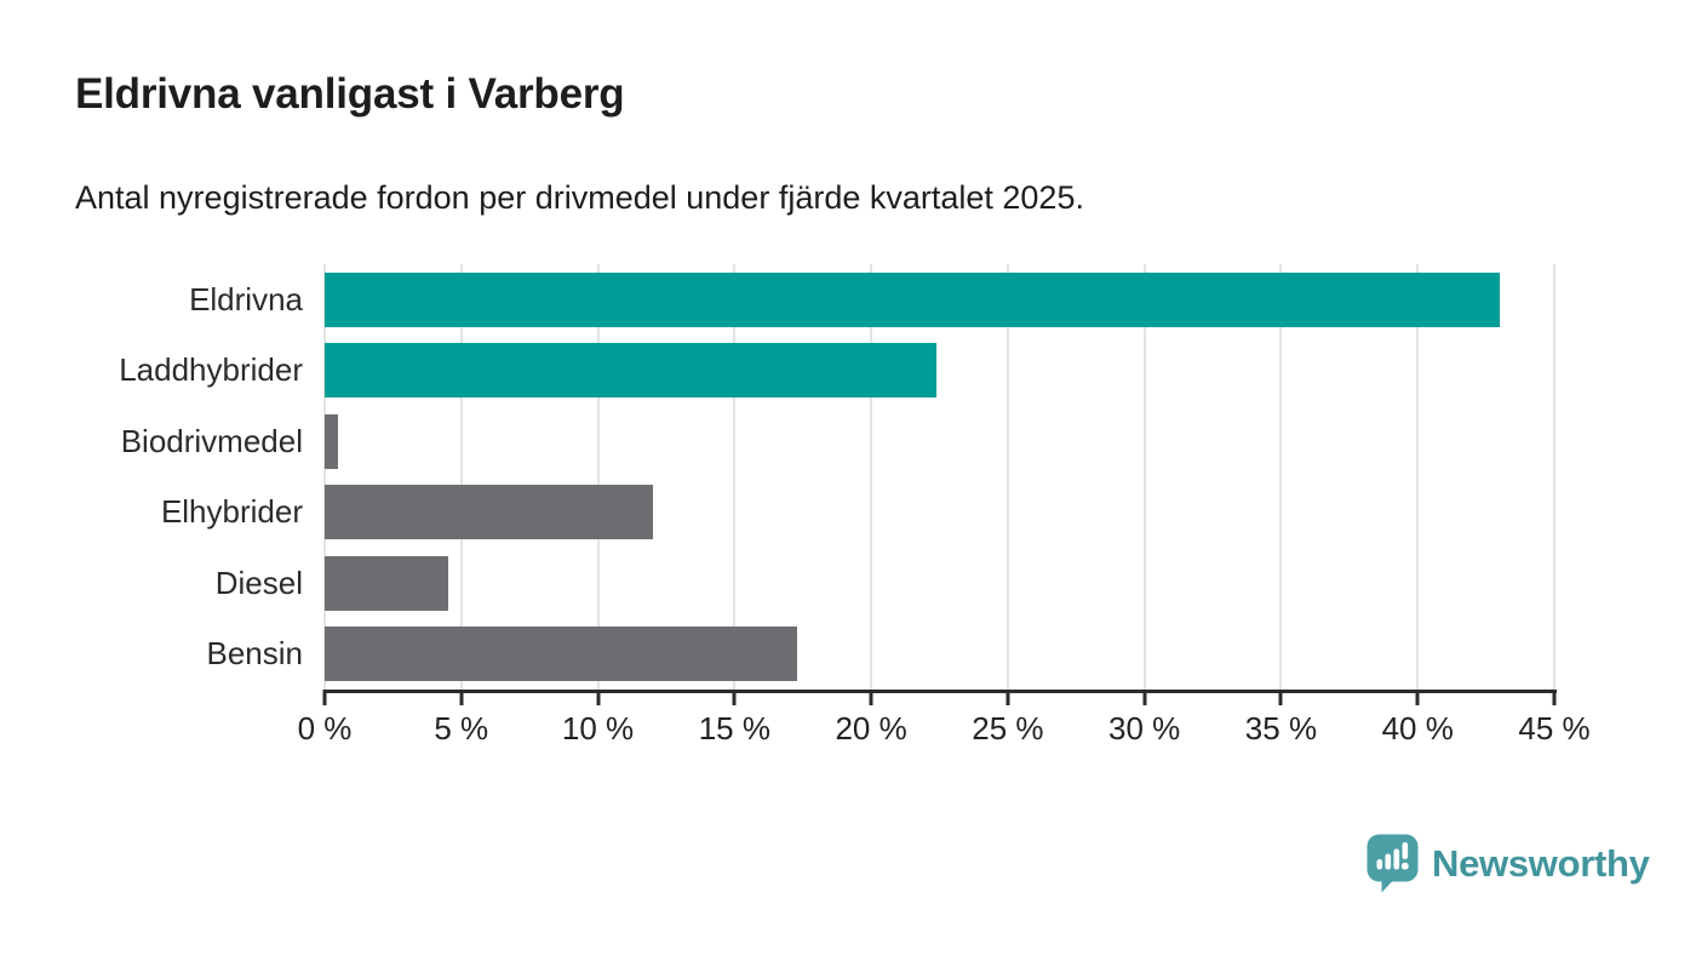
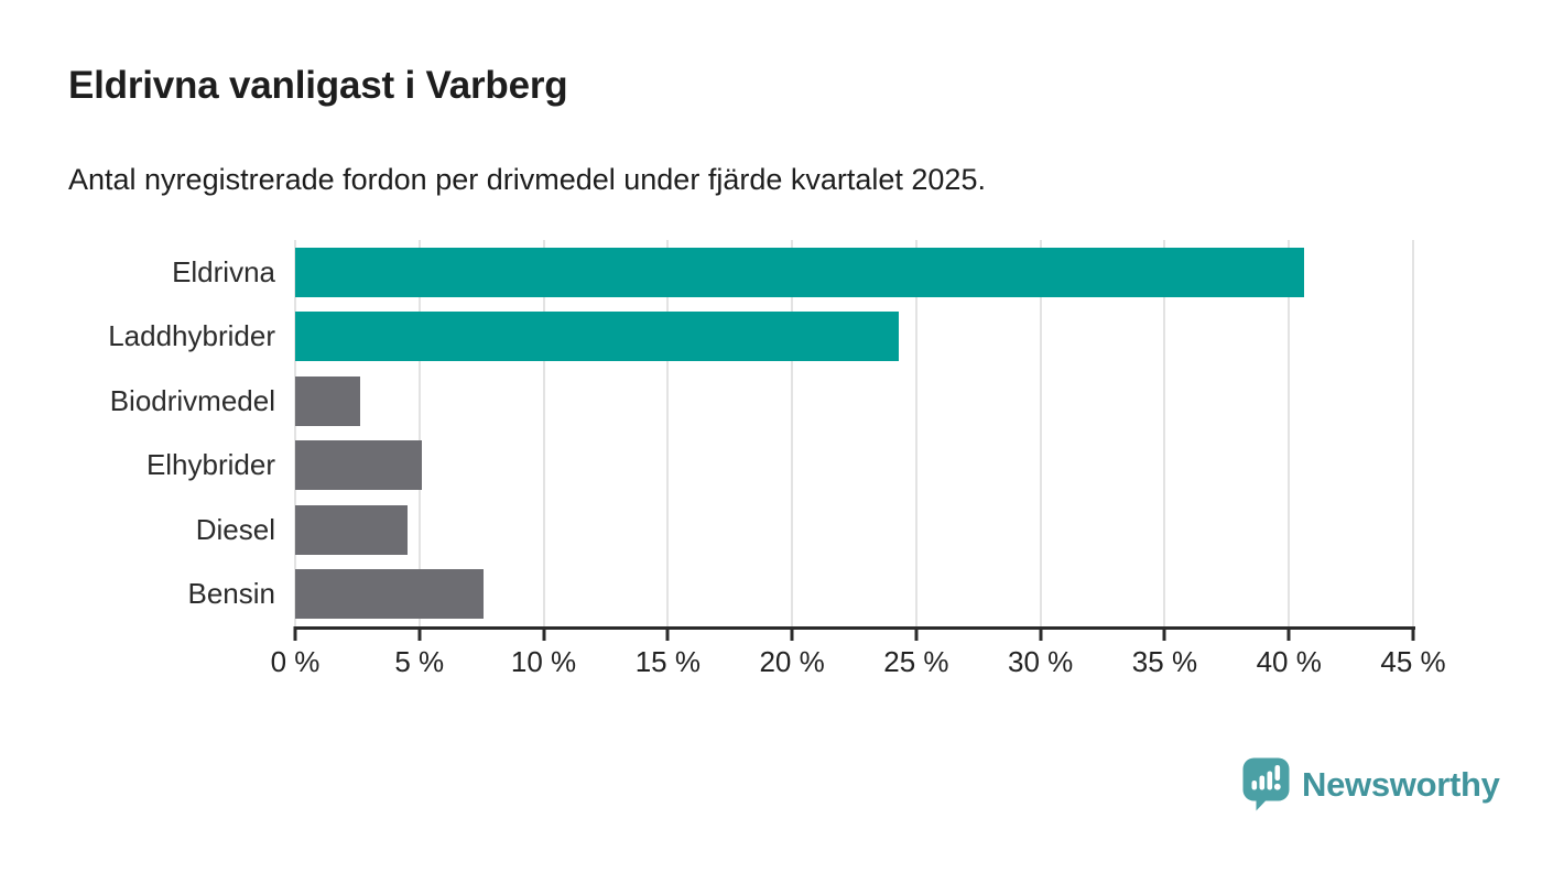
Eldrivna: 43.0% -> 40.6%
Laddhybrider: 22.4% -> 24.3%
Biodrivmedel: 0.5% -> 2.6%
Elhybrider: 12.0% -> 5.1%
Bensin: 17.3% -> 7.6%
